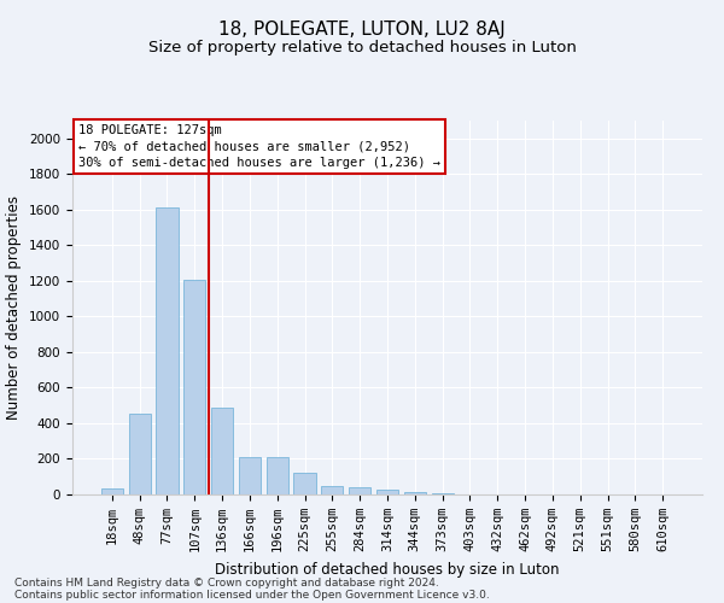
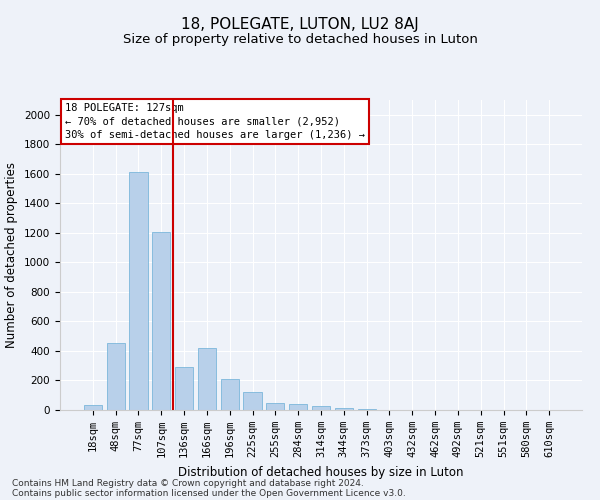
136sqm: 490 -> 290
166sqm: 210 -> 420
